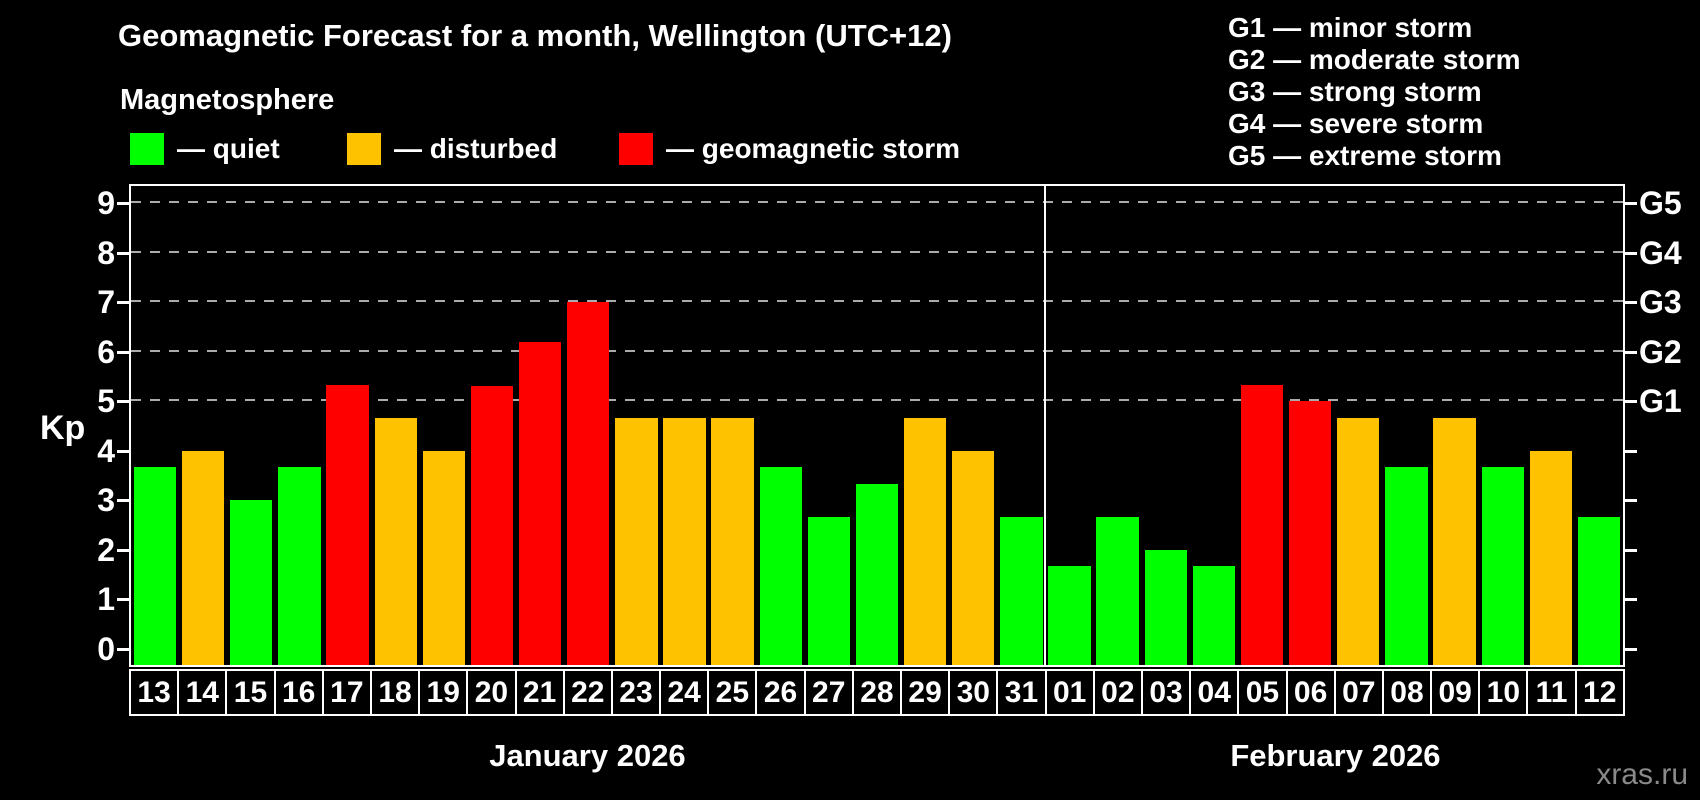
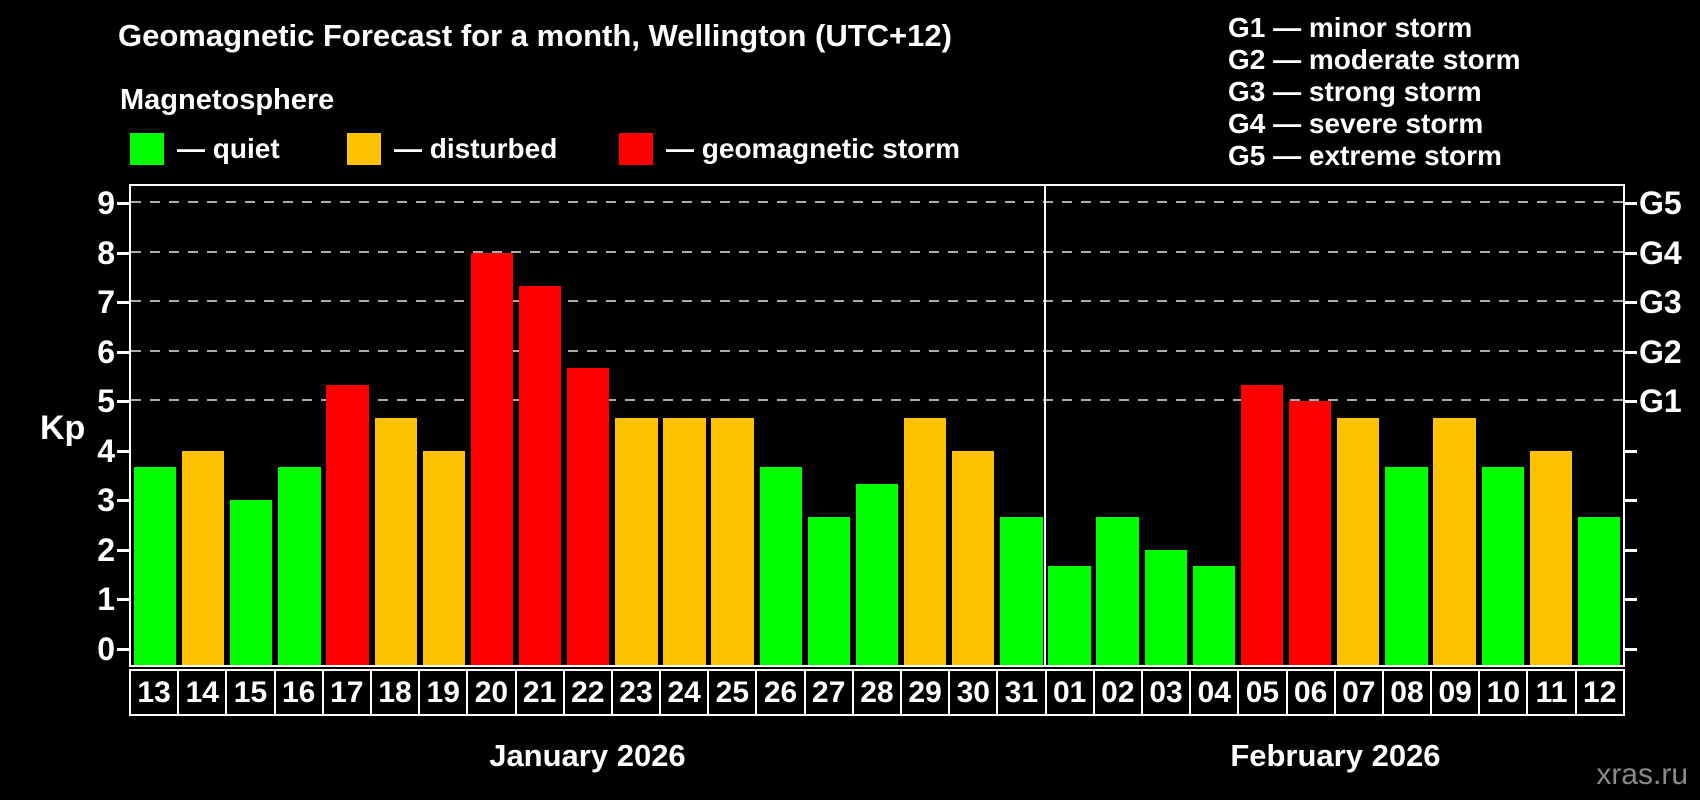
20: 5.3 -> 8.0
21: 6.2 -> 7.3
22: 7.0 -> 5.7
